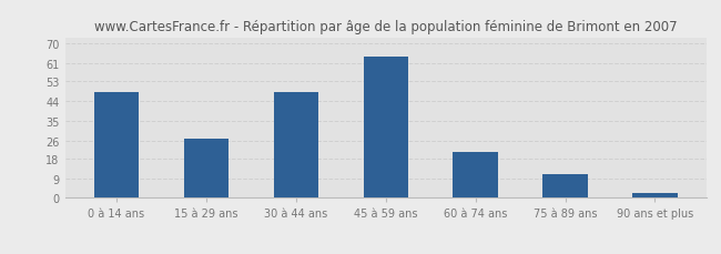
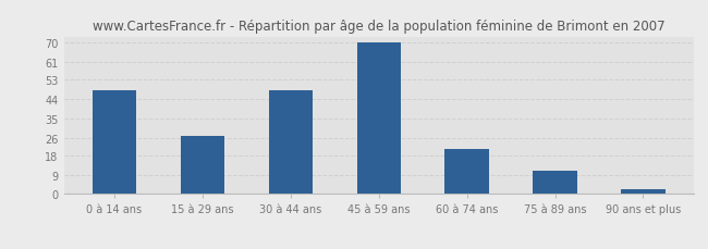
45 à 59 ans: 64 -> 70
